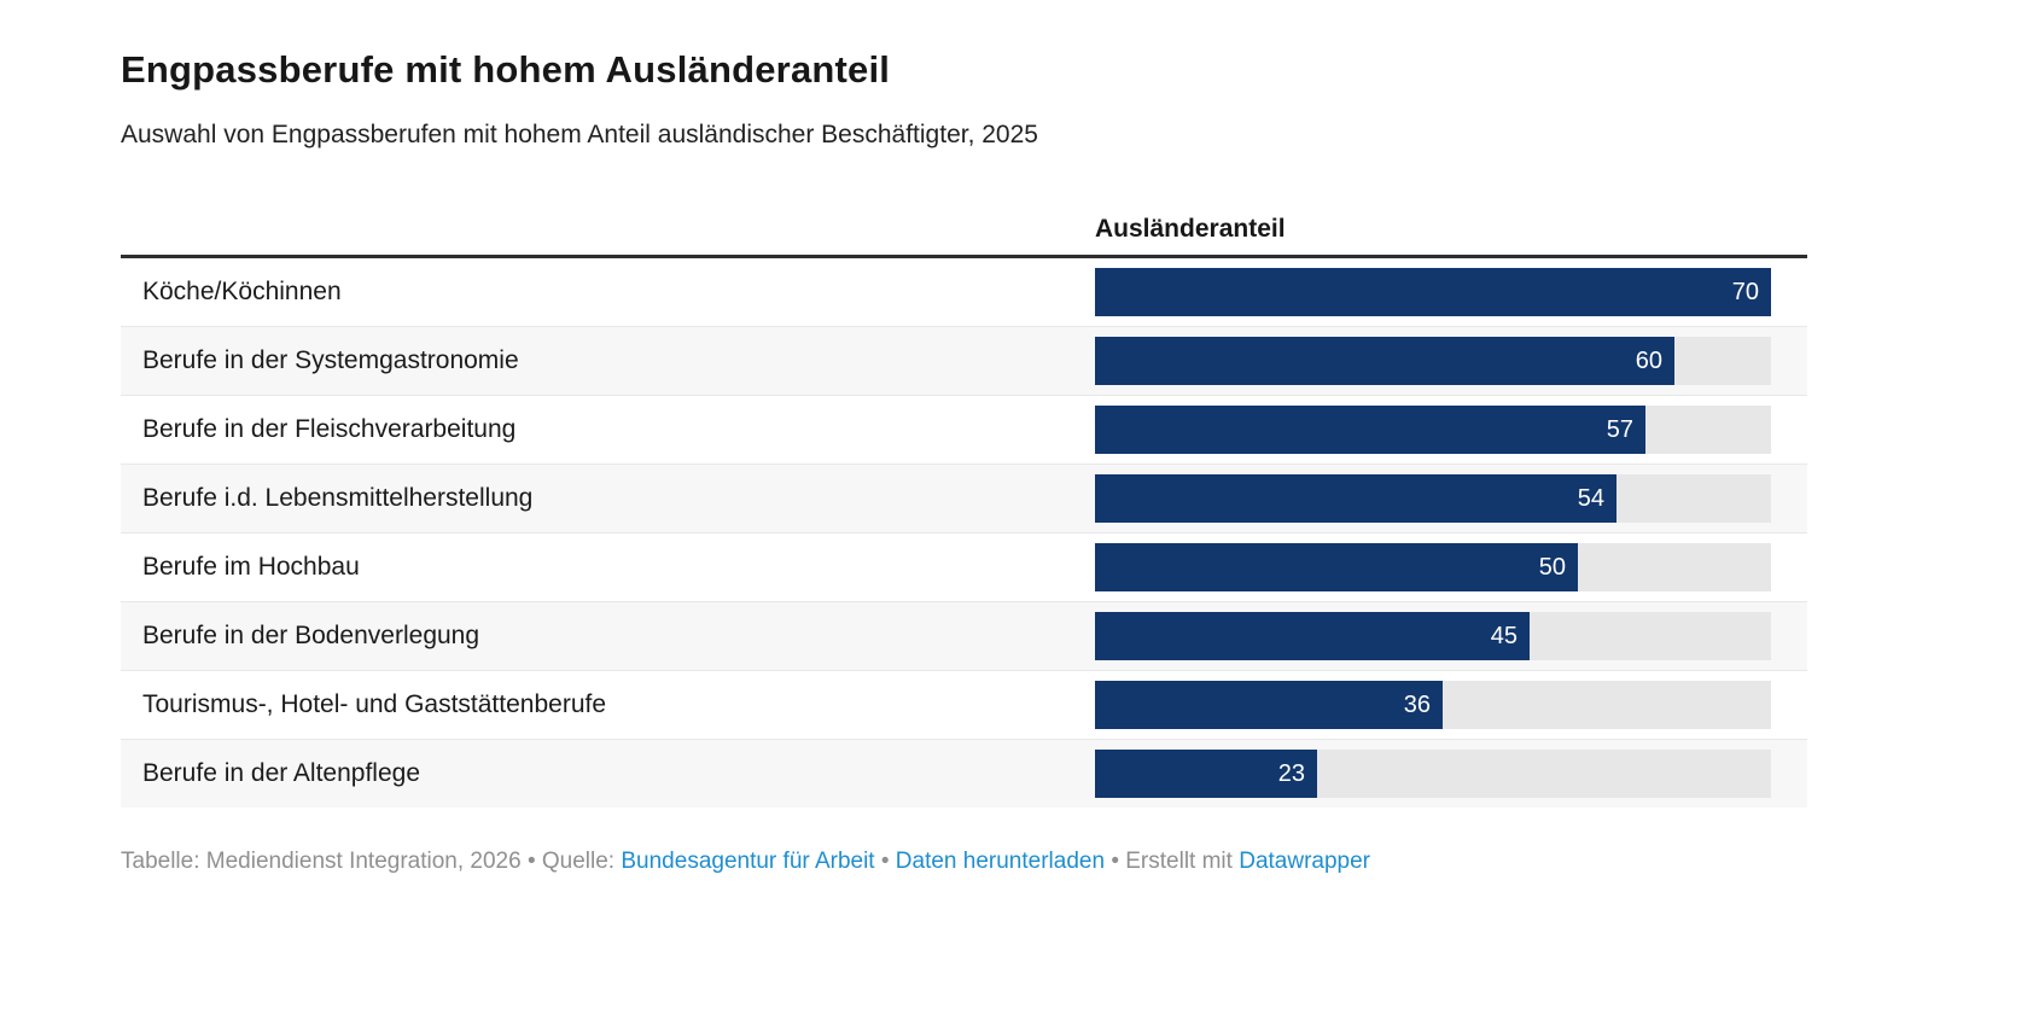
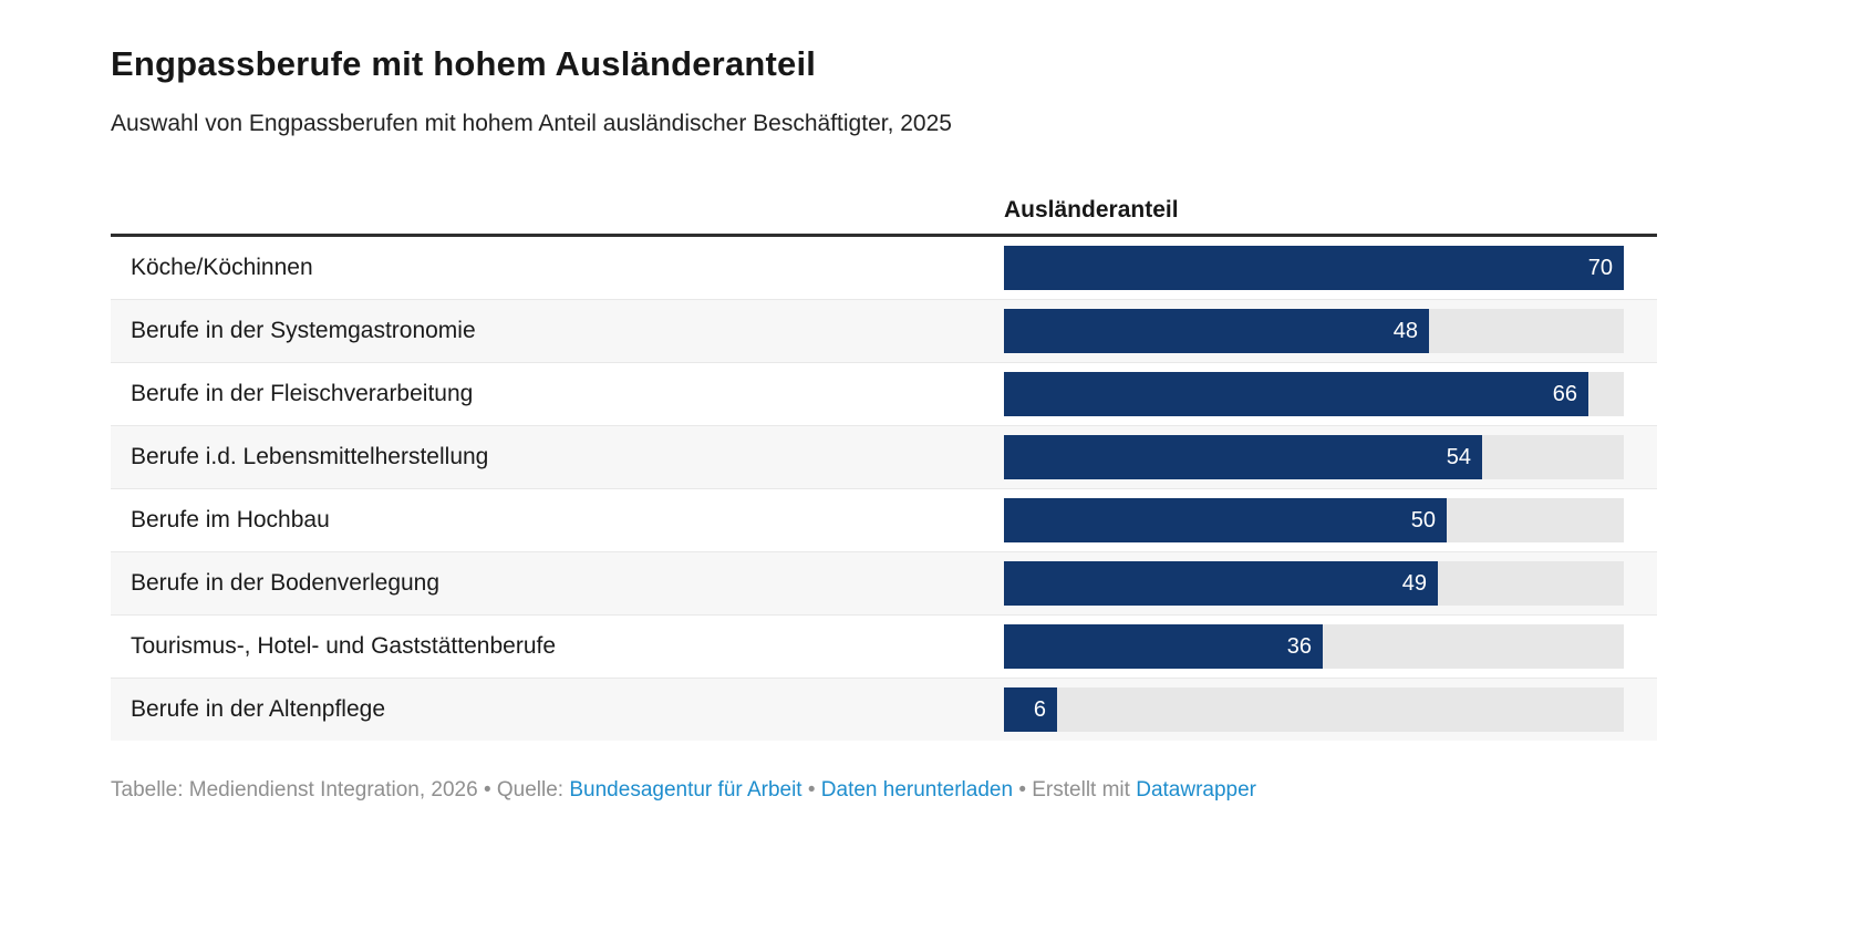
Berufe in der Systemgastronomie: 60 -> 48
Berufe in der Fleischverarbeitung: 57 -> 66
Berufe in der Bodenverlegung: 45 -> 49
Berufe in der Altenpflege: 23 -> 6
